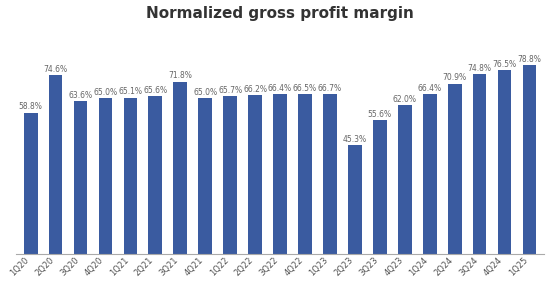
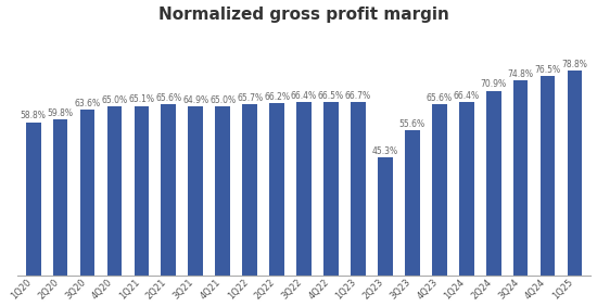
2Q20: 74.6% -> 59.8%
3Q21: 71.8% -> 64.9%
4Q23: 62.0% -> 65.6%
